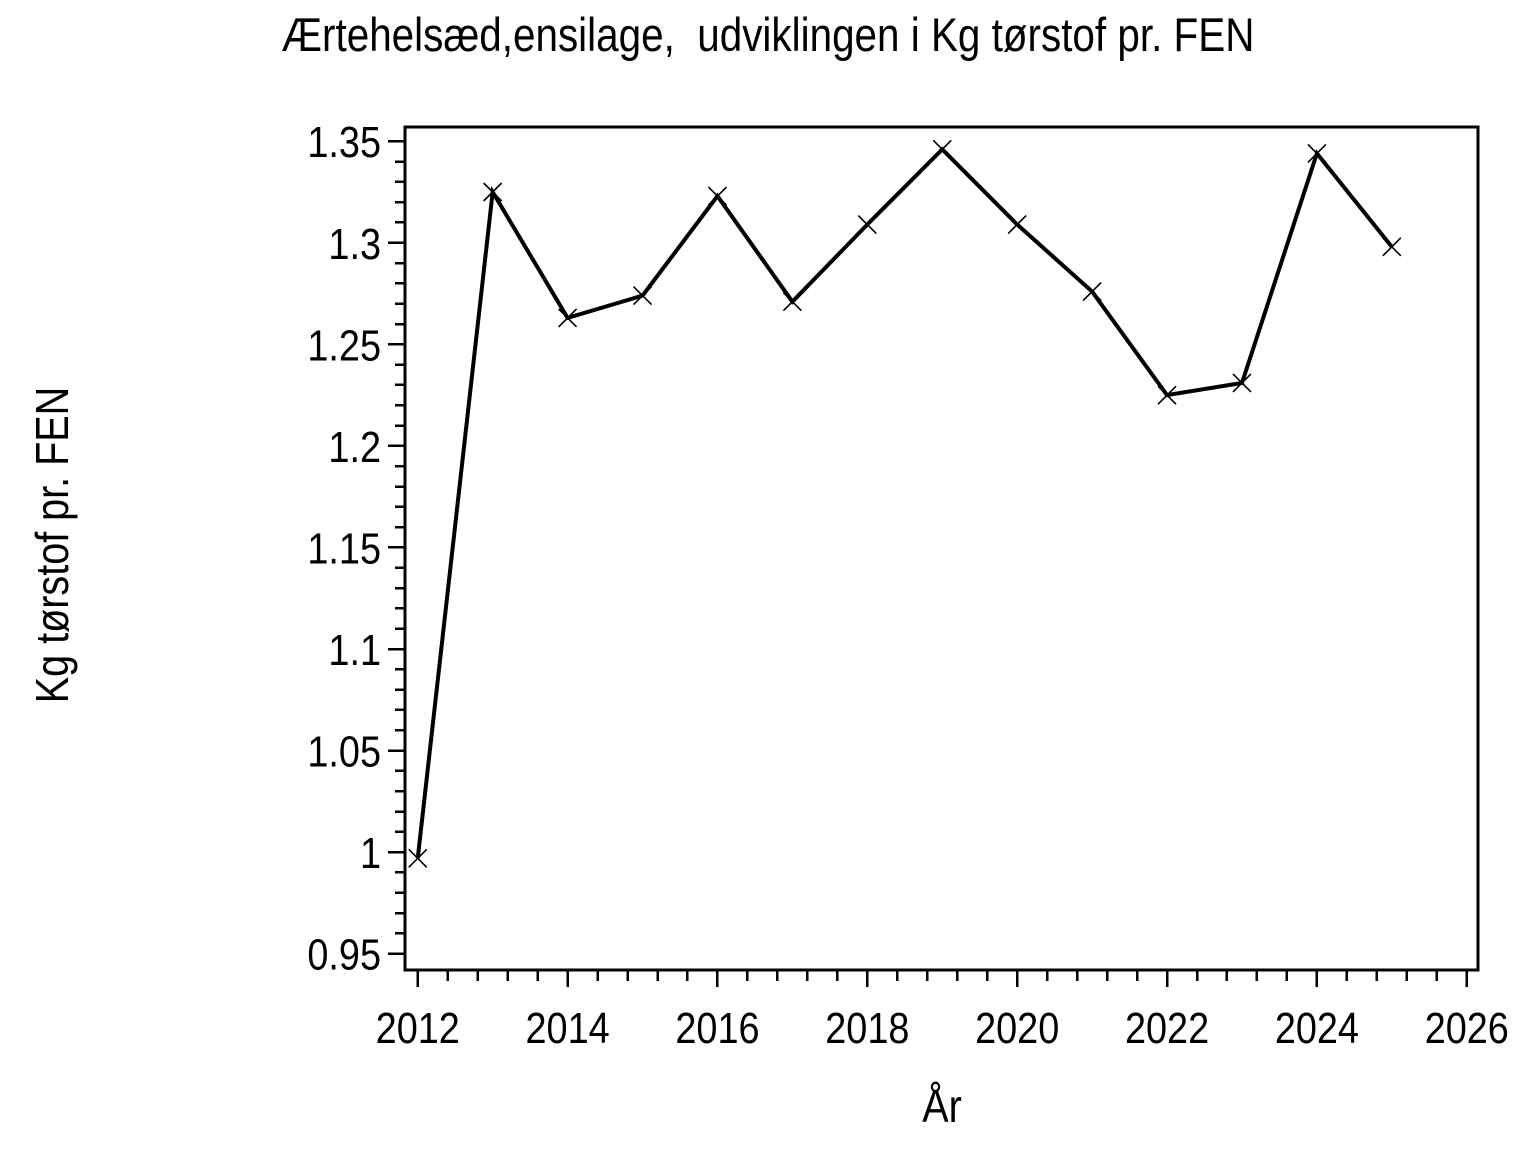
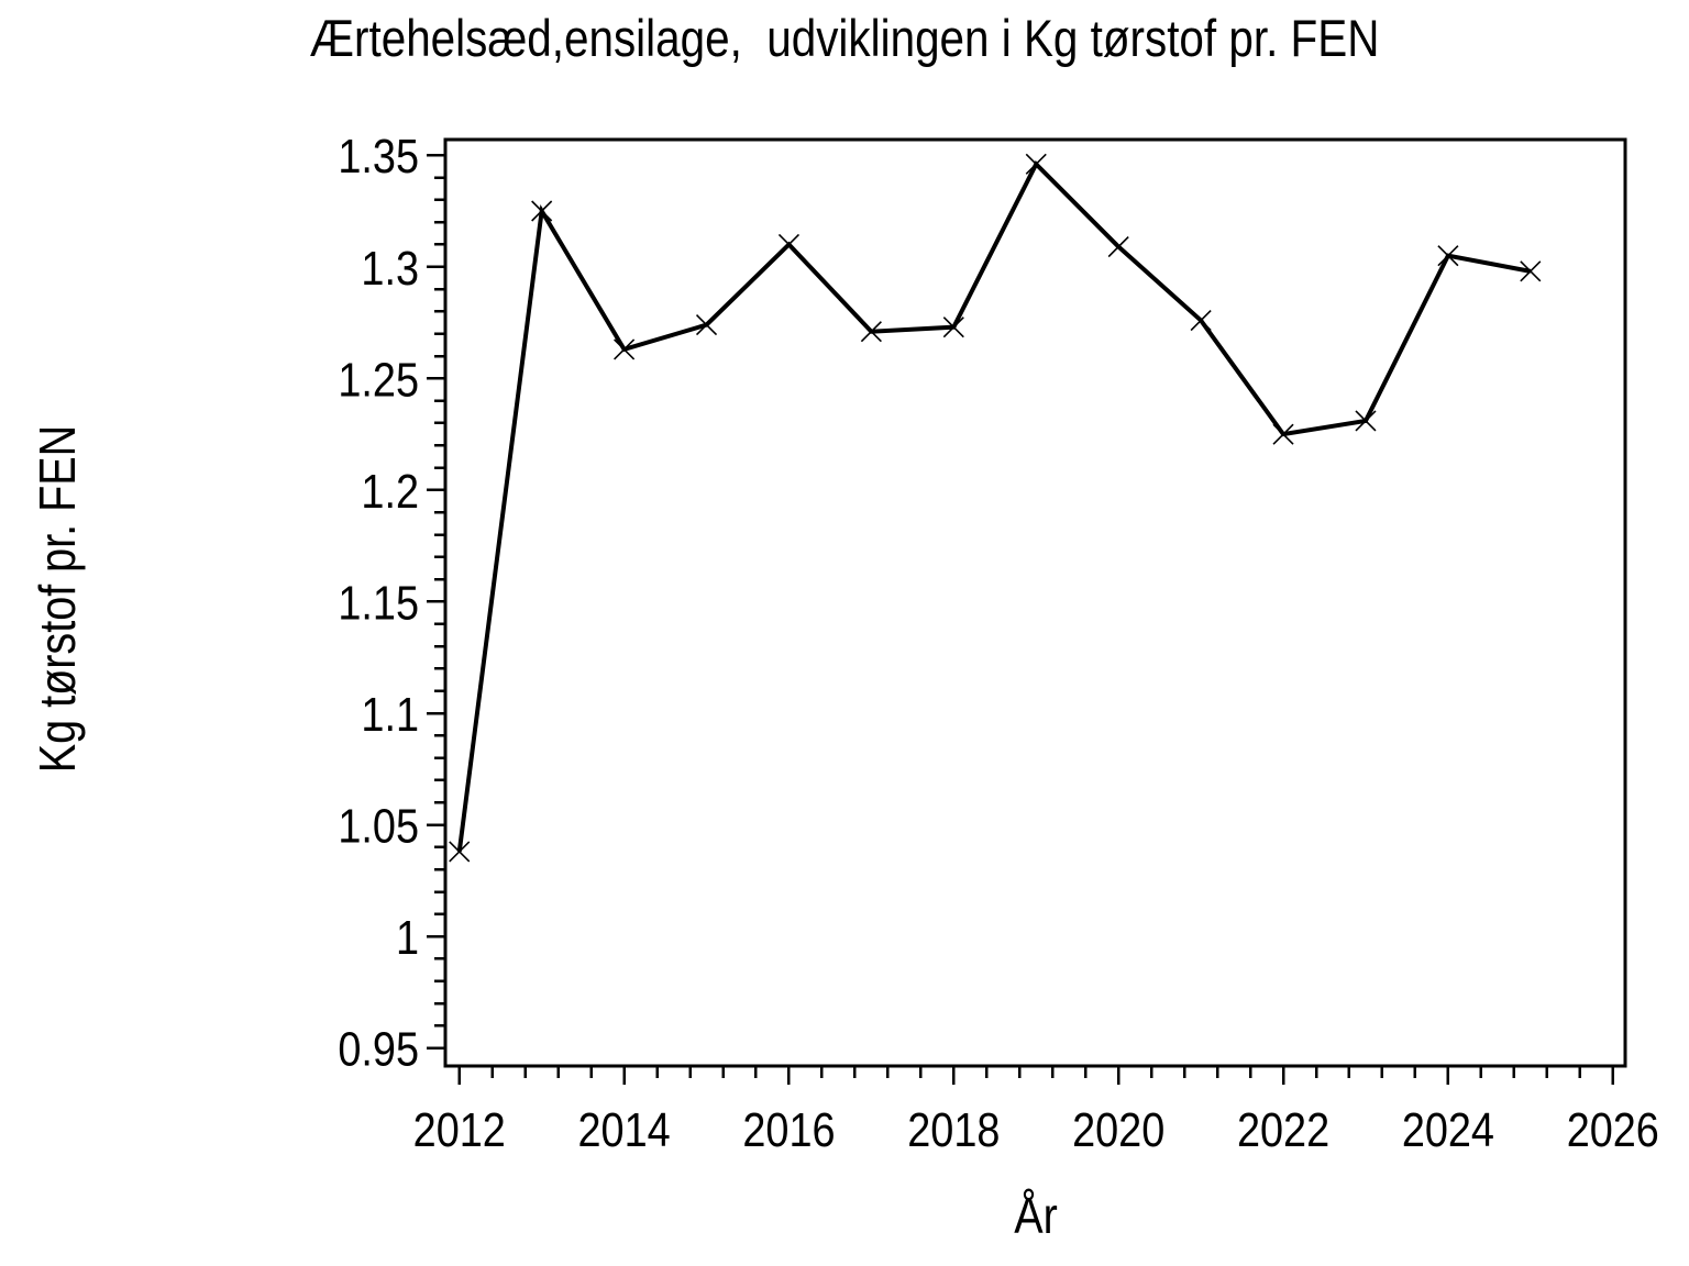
2012: 0.997 -> 1.038
2016: 1.323 -> 1.310
2018: 1.309 -> 1.273
2024: 1.344 -> 1.305
